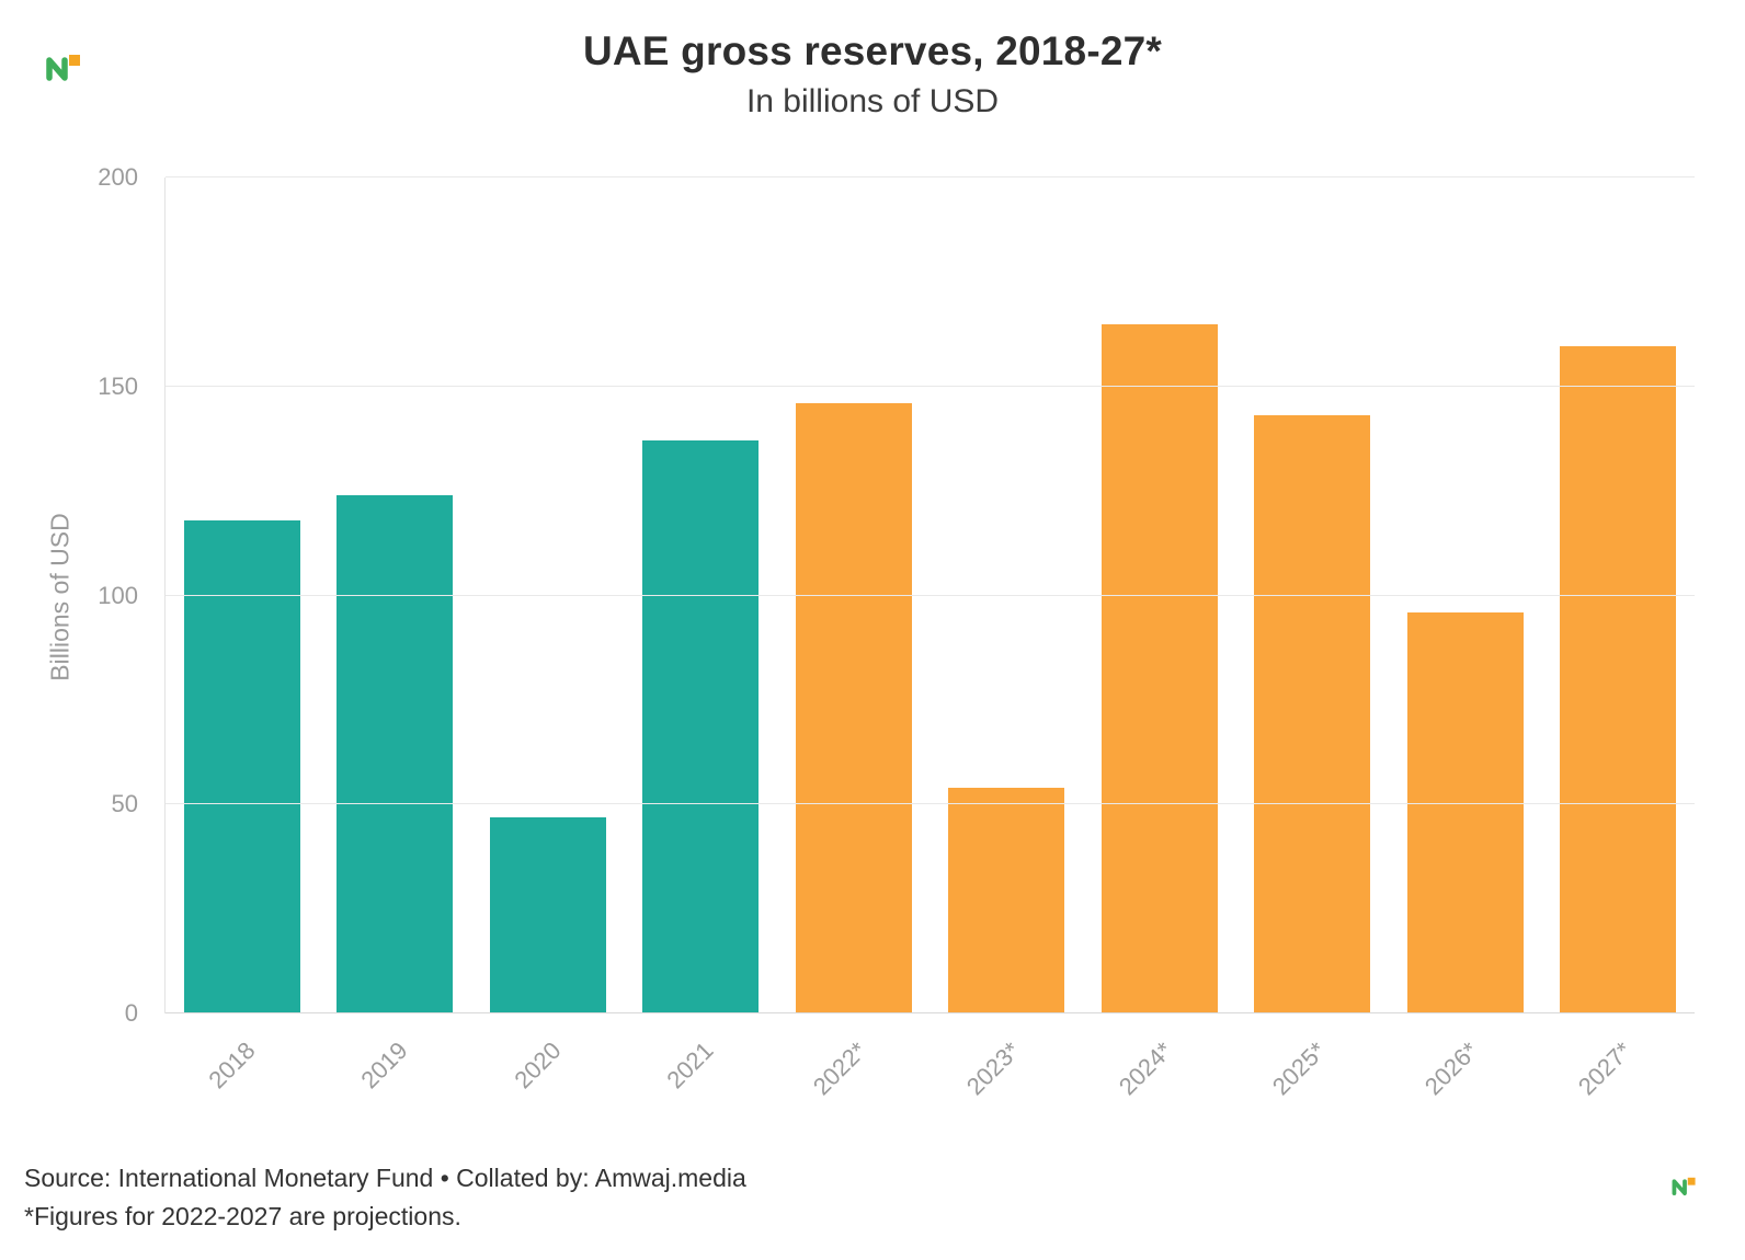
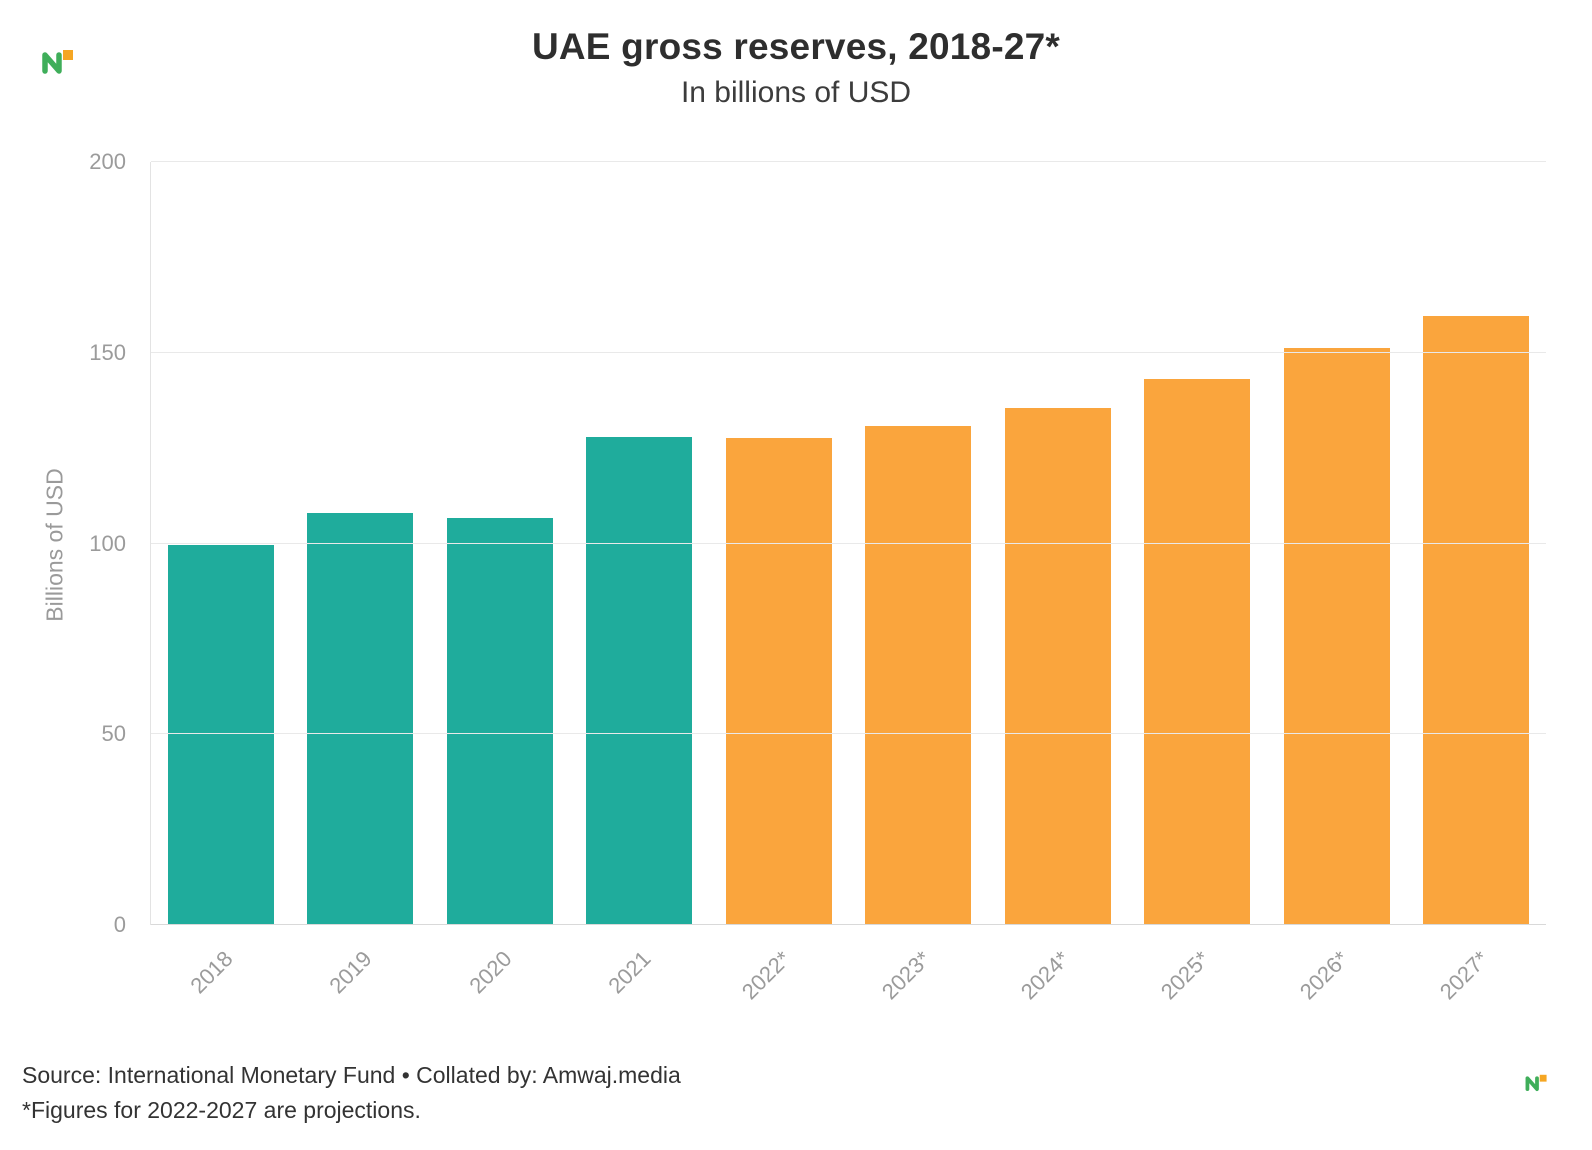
2018: 118 -> 100
2019: 124 -> 108
2020: 47 -> 107
2021: 137 -> 128
2022*: 146 -> 128
2023*: 54 -> 131
2024*: 165 -> 136
2026*: 96 -> 151
